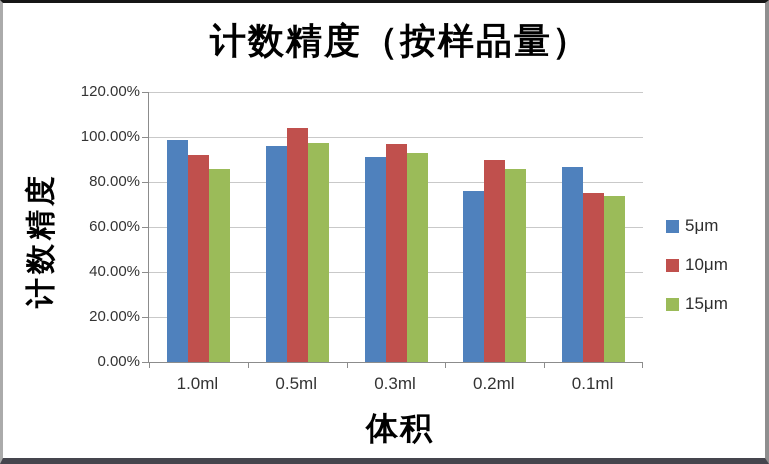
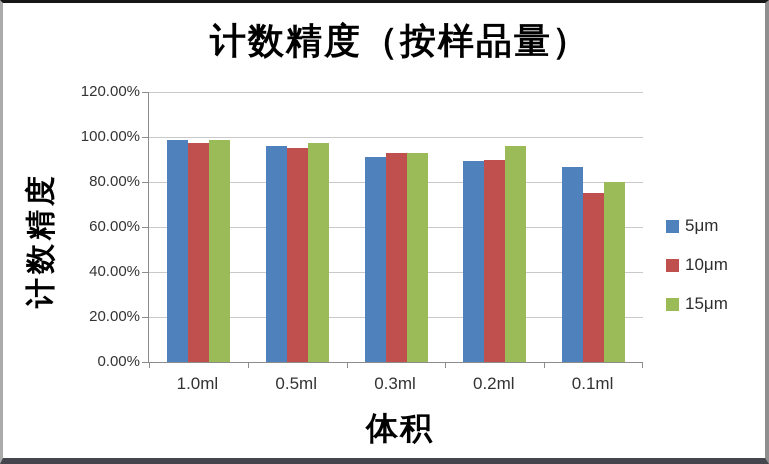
10μm/1.0ml: 92% -> 98%
15μm/1.0ml: 86% -> 98%
10μm/0.5ml: 104% -> 95%
10μm/0.3ml: 97% -> 93%
5μm/0.2ml: 76% -> 90%
15μm/0.2ml: 86% -> 96%
15μm/0.1ml: 74% -> 80%
